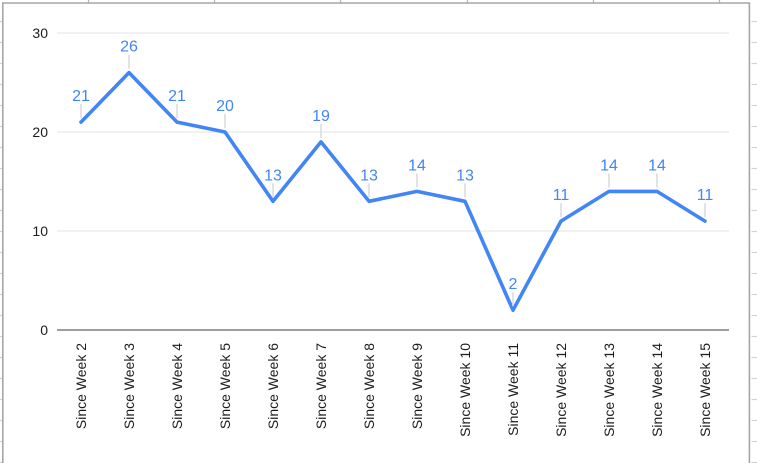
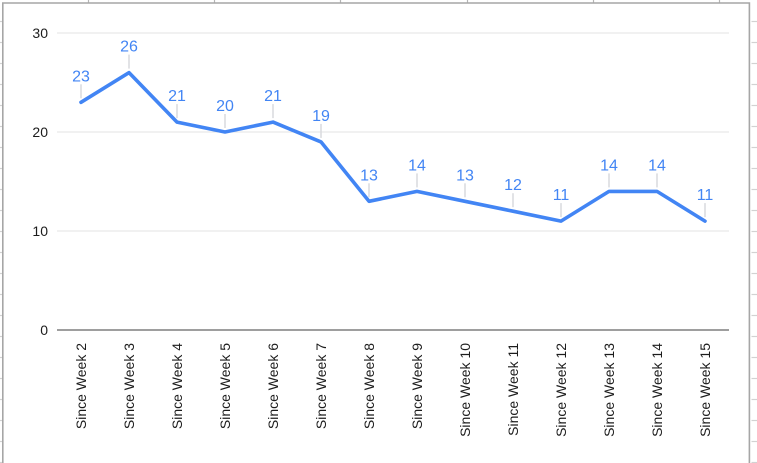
Since Week 2: 21 -> 23
Since Week 6: 13 -> 21
Since Week 11: 2 -> 12
